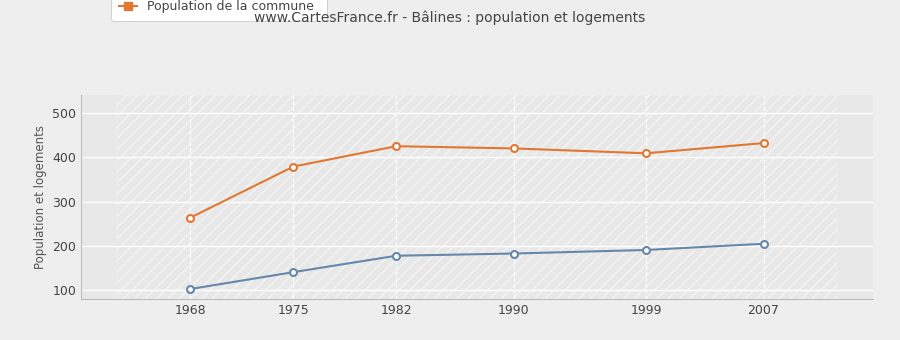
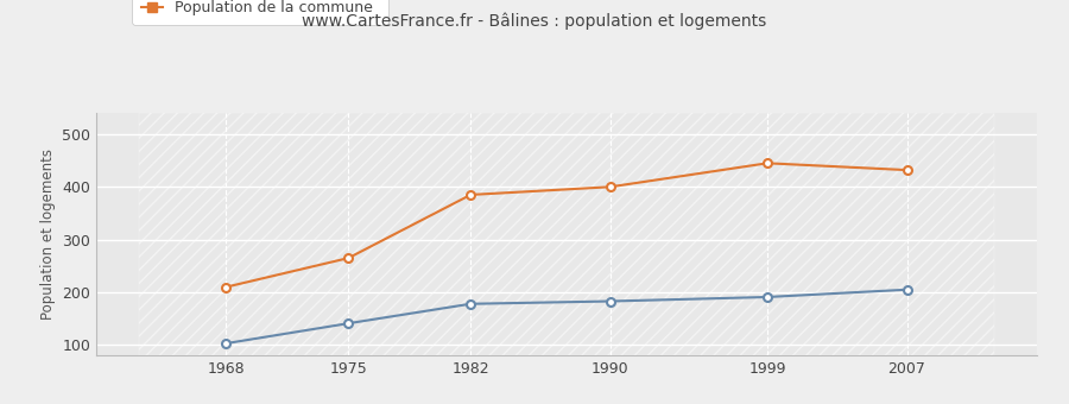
Population de la commune/1968: 264 -> 210
Population de la commune/1975: 379 -> 265
Population de la commune/1982: 425 -> 385
Population de la commune/1990: 420 -> 400
Population de la commune/1999: 409 -> 445
